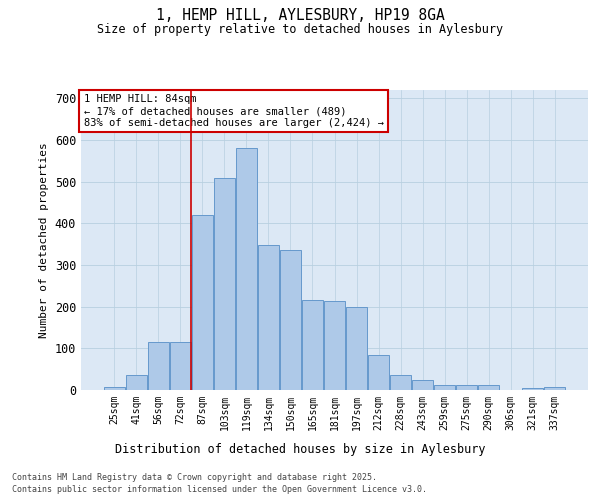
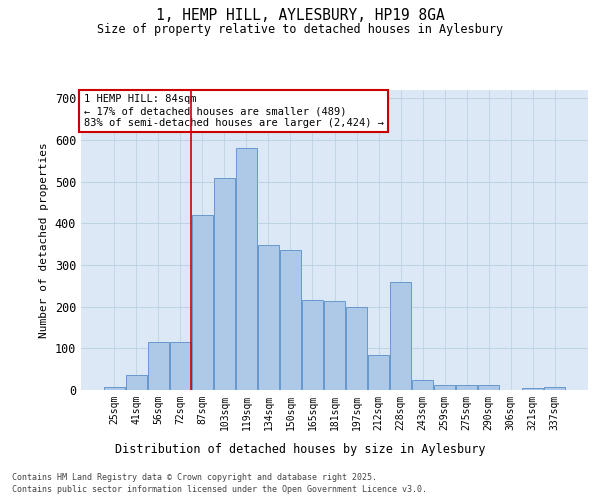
228sqm: 35 -> 260
